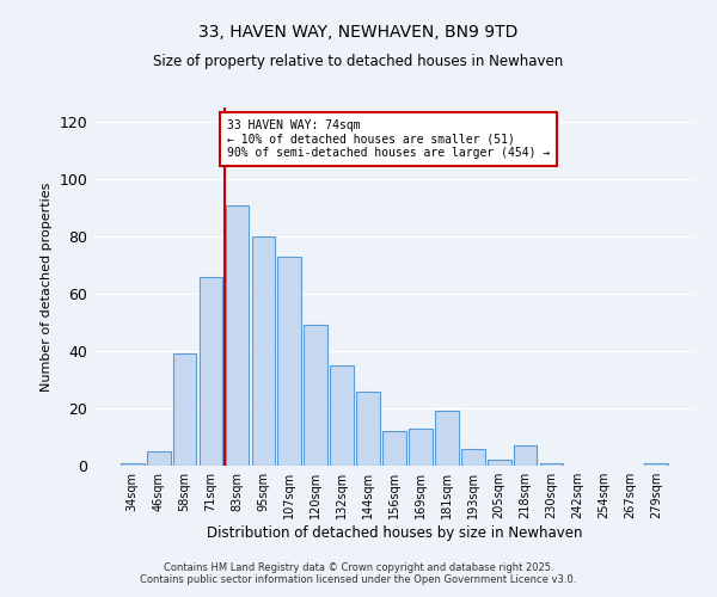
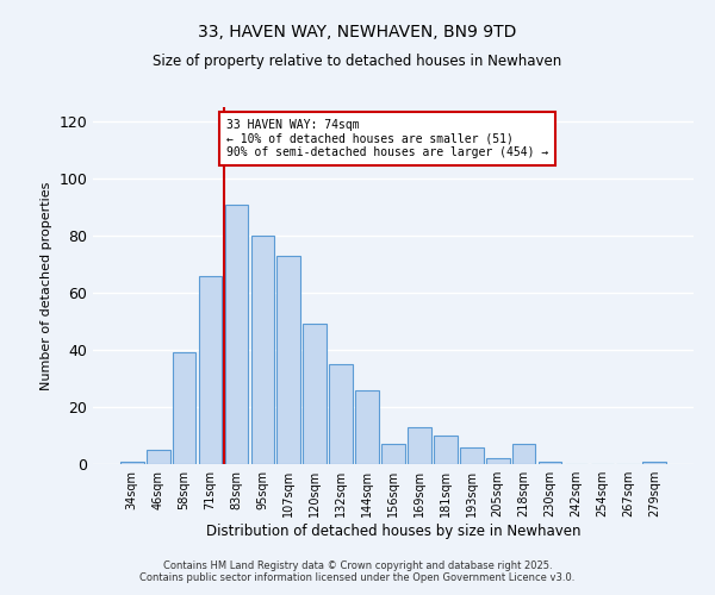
156sqm: 12 -> 7
181sqm: 19 -> 10
